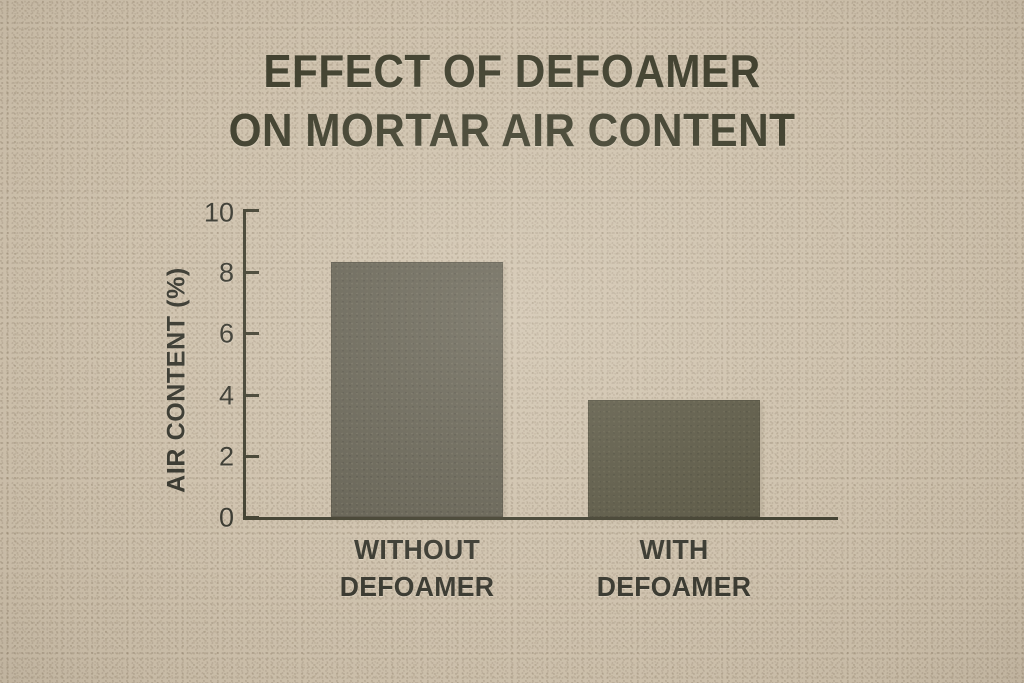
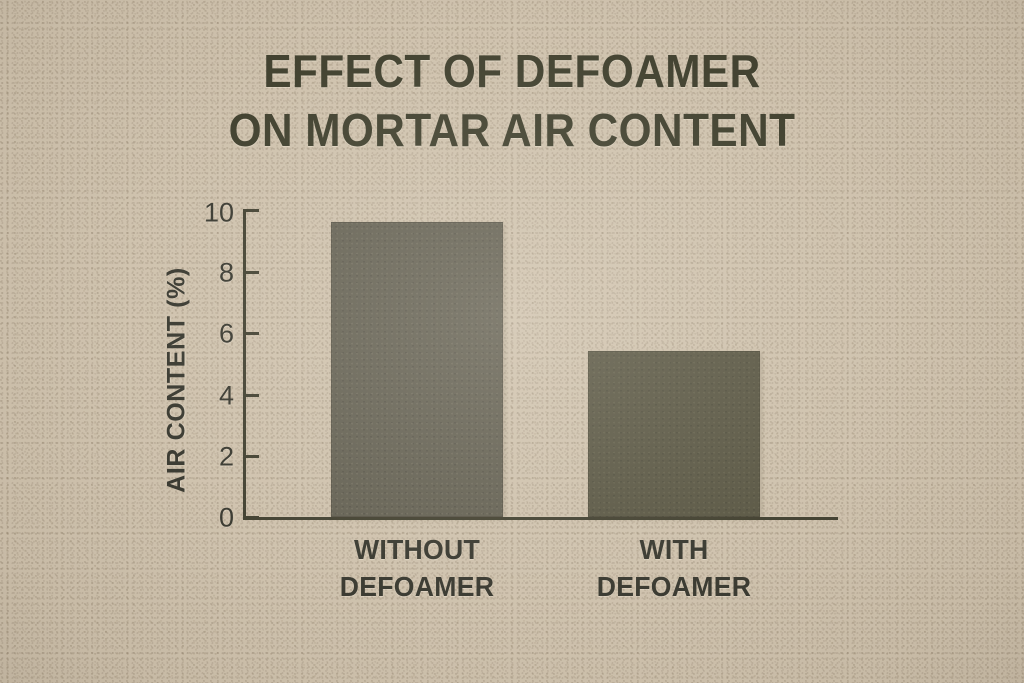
WITHOUT DEFOAMER: 8.3 -> 9.6
WITH DEFOAMER: 3.8 -> 5.4
